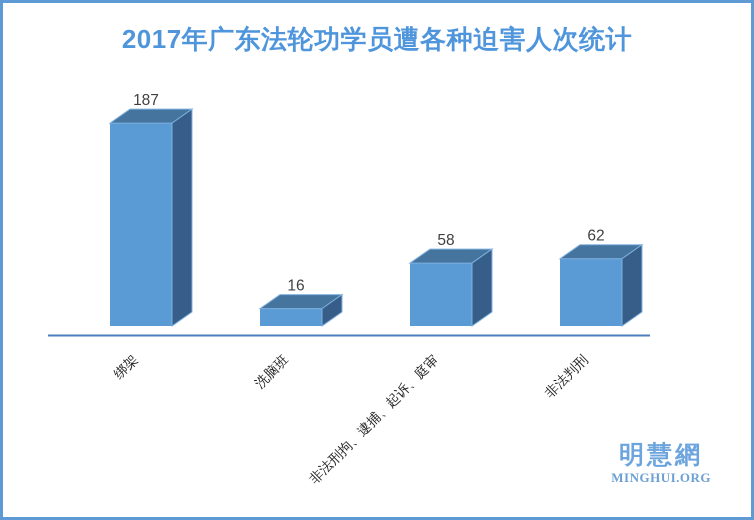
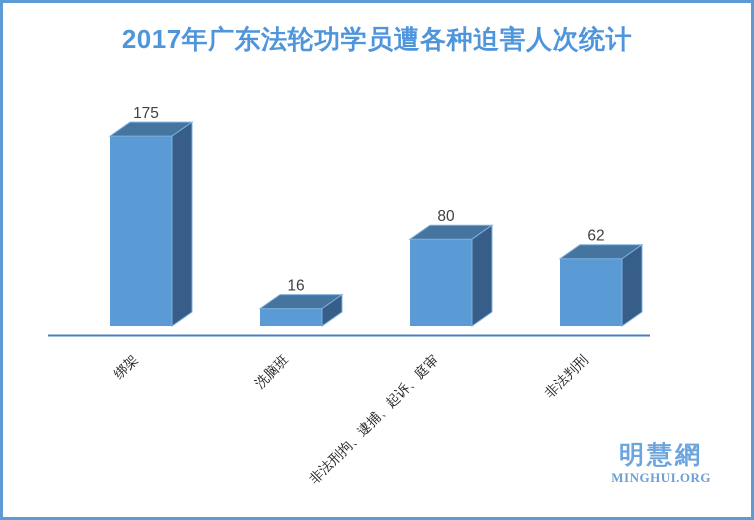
绑架: 187 -> 175
非法刑拘、逮捕、起诉、庭审: 58 -> 80
